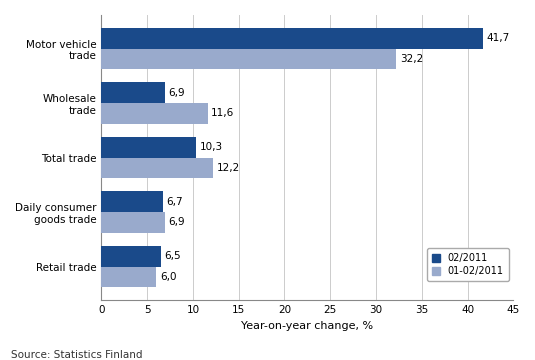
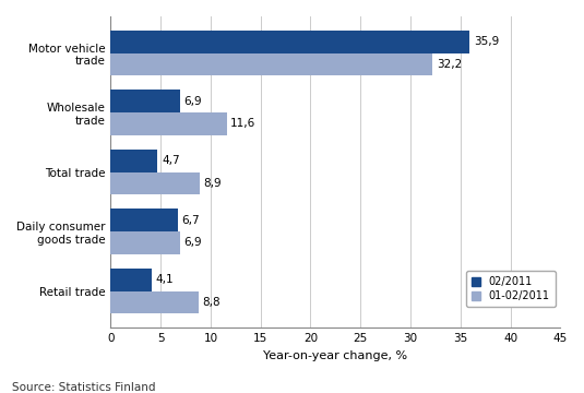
02/2011/Motor vehicle trade: 41,7 -> 35,9
02/2011/Total trade: 10,3 -> 4,7
01-02/2011/Total trade: 12,2 -> 8,9
02/2011/Retail trade: 6,5 -> 4,1
01-02/2011/Retail trade: 6,0 -> 8,8
